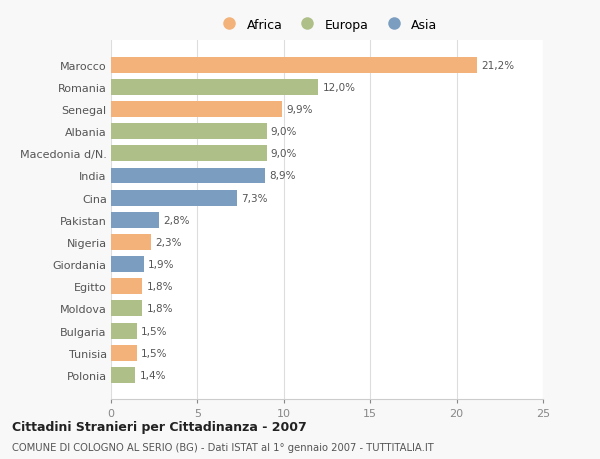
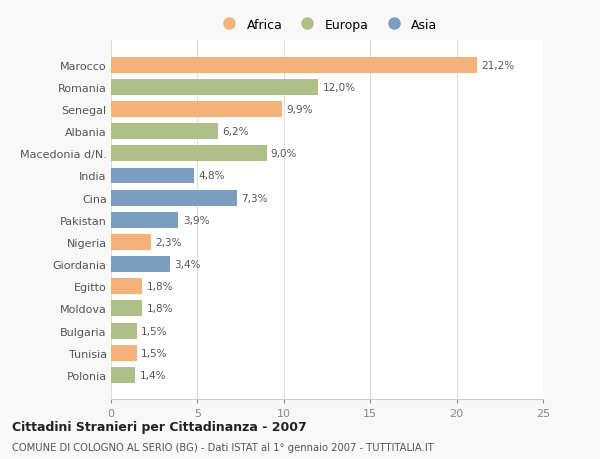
Albania: 9,0% -> 6,2%
India: 8,9% -> 4,8%
Pakistan: 2,8% -> 3,9%
Giordania: 1,9% -> 3,4%
